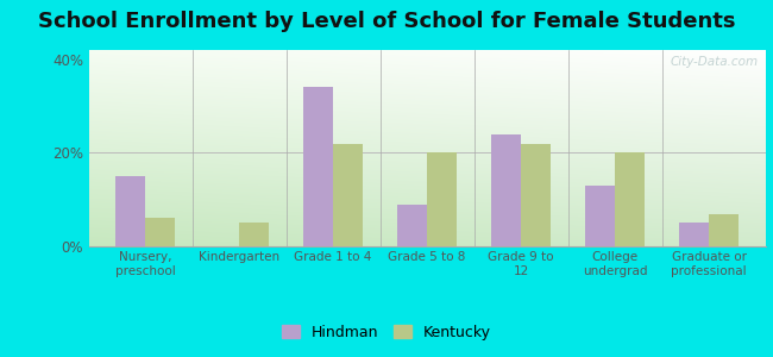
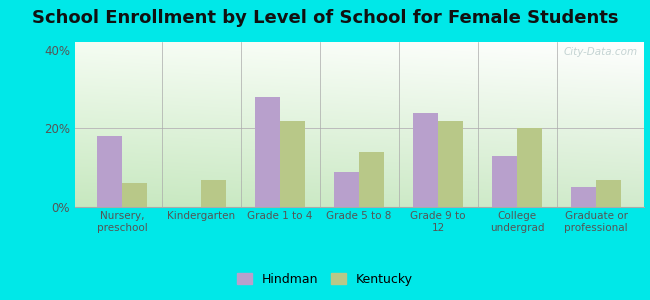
Hindman/Nursery, preschool: 15% -> 18%
Kentucky/Kindergarten: 5% -> 7%
Hindman/Grade 1 to 4: 34% -> 28%
Kentucky/Grade 5 to 8: 20% -> 14%
